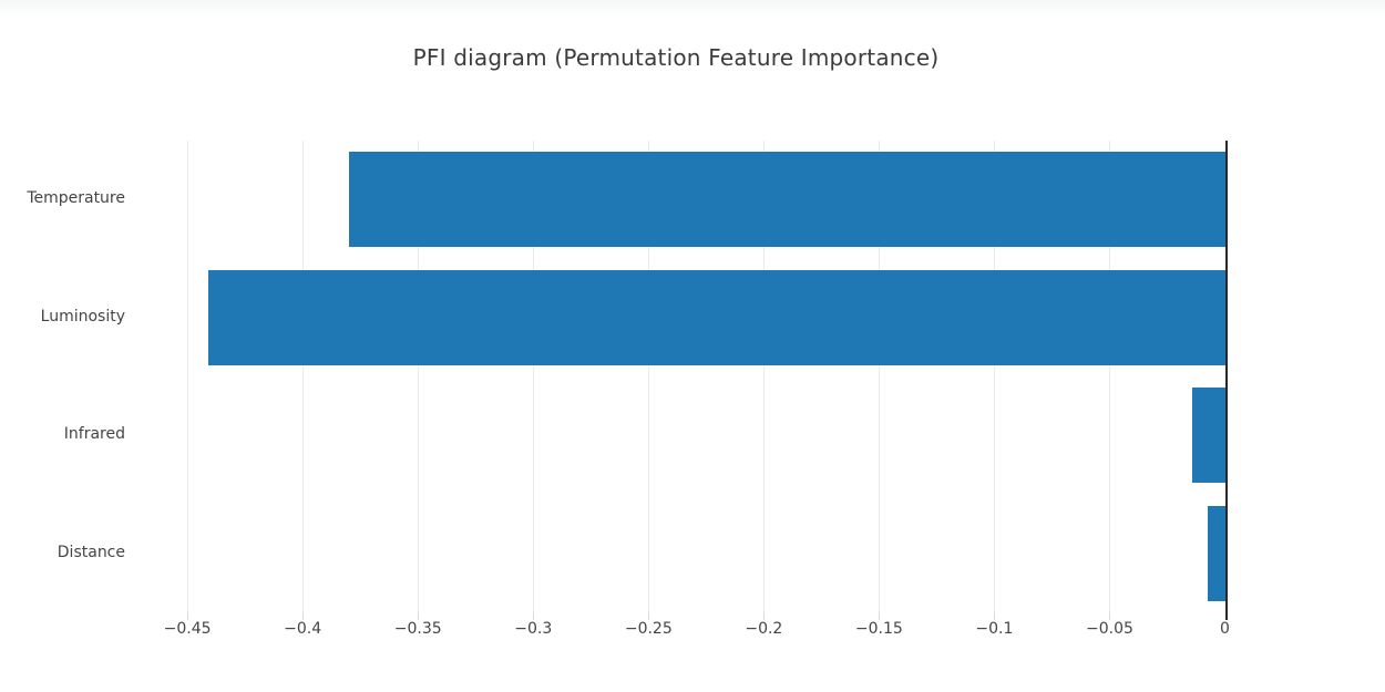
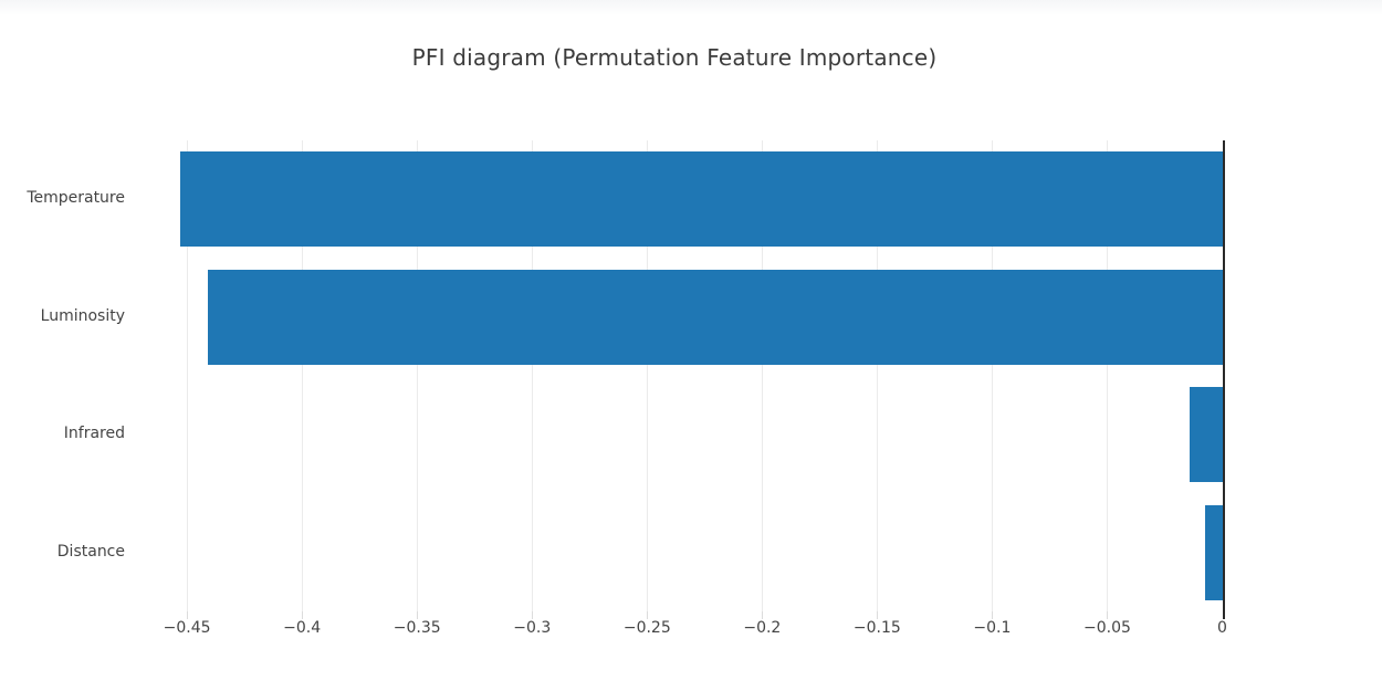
Temperature: -0.380 -> -0.453
